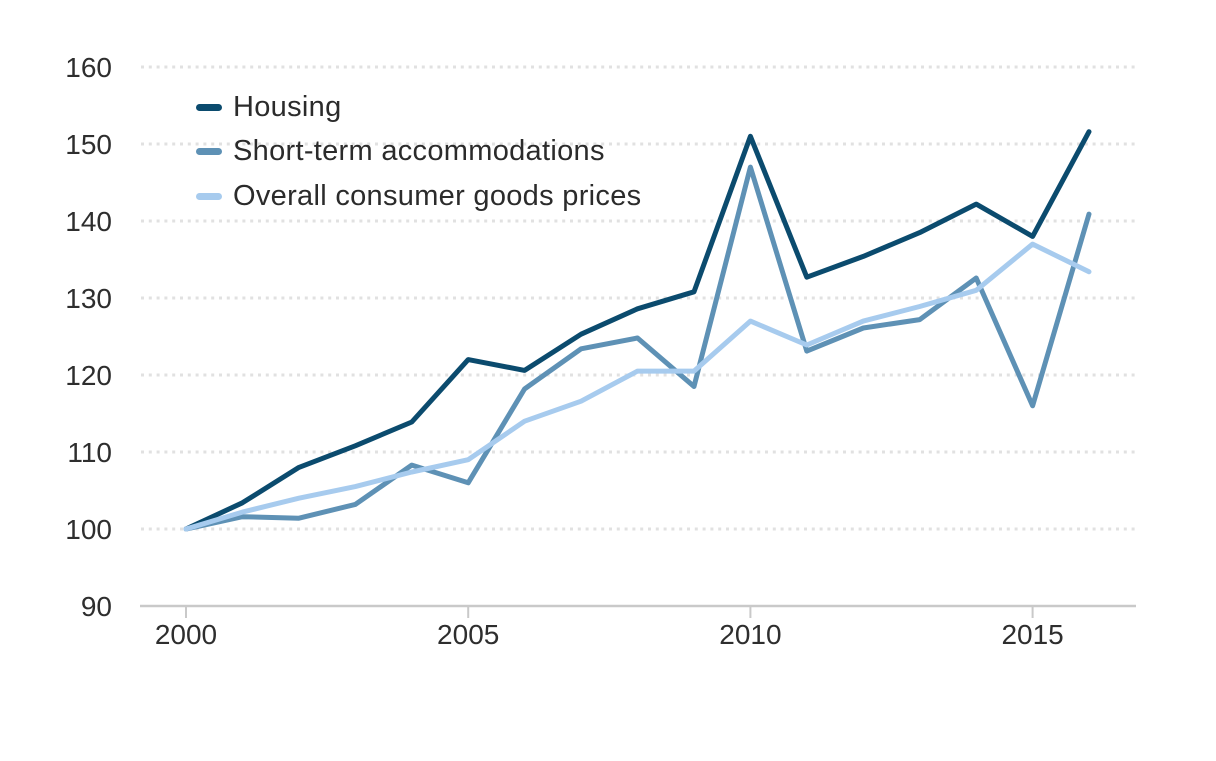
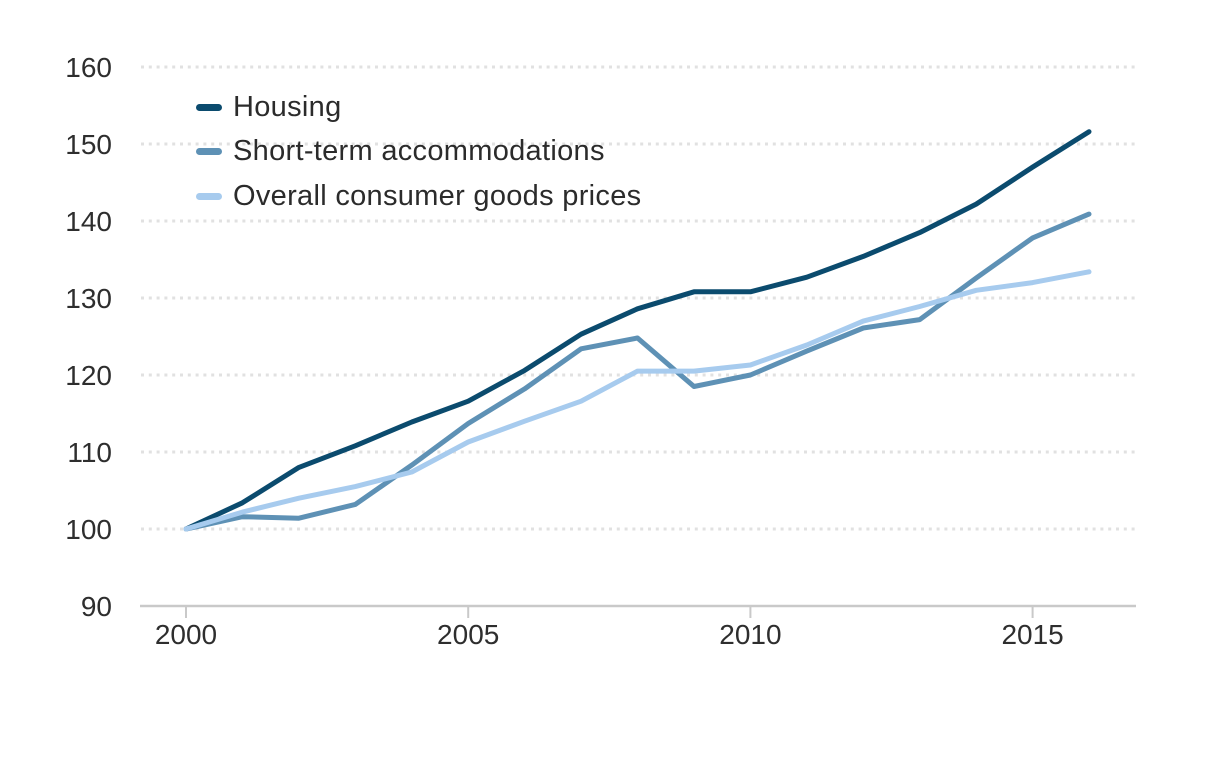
Housing/2005: 122 -> 117
Short-term accommodations/2005: 106 -> 114
Overall consumer goods prices/2005: 109 -> 111
Housing/2010: 151 -> 131
Short-term accommodations/2010: 147 -> 120
Overall consumer goods prices/2010: 127 -> 121
Housing/2015: 138 -> 147
Short-term accommodations/2015: 116 -> 138
Overall consumer goods prices/2015: 137 -> 132
